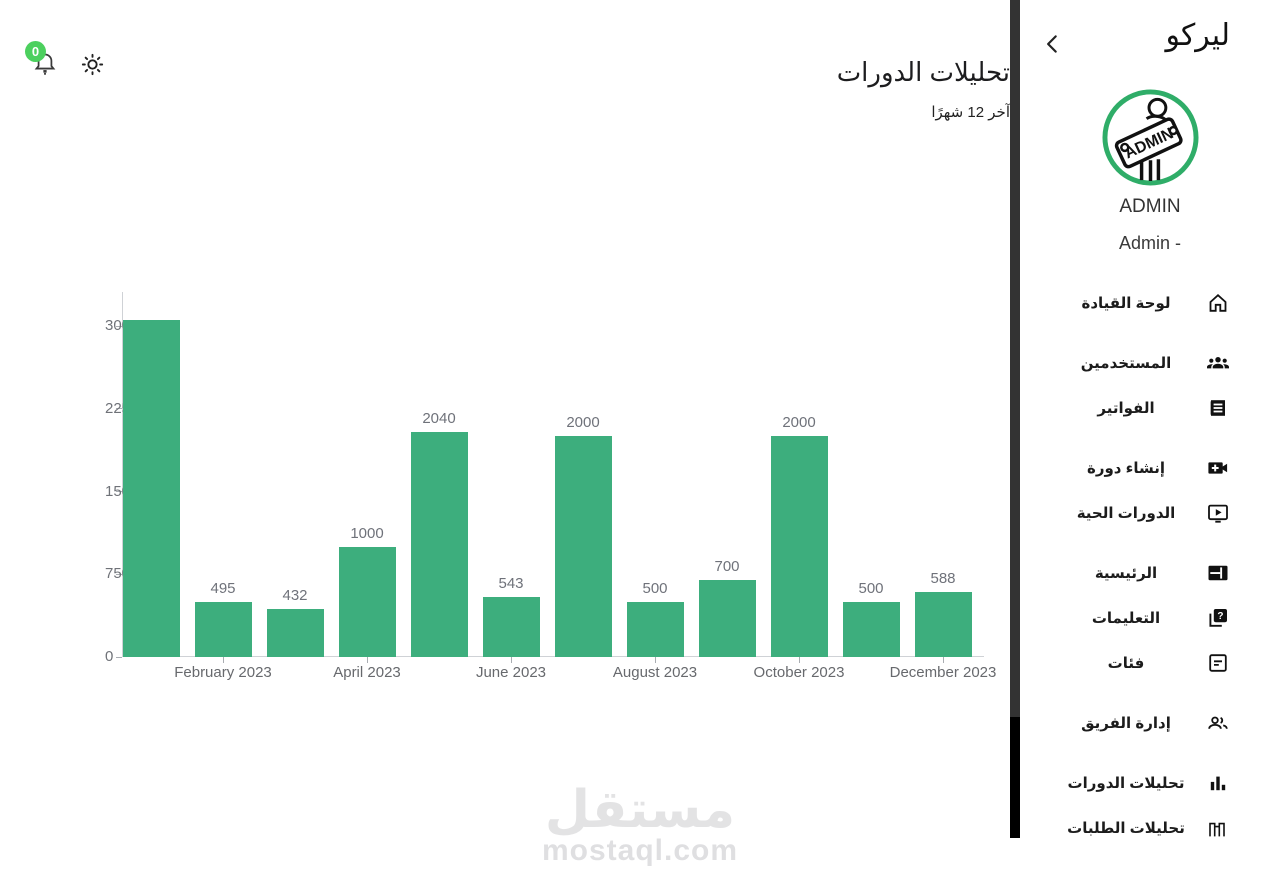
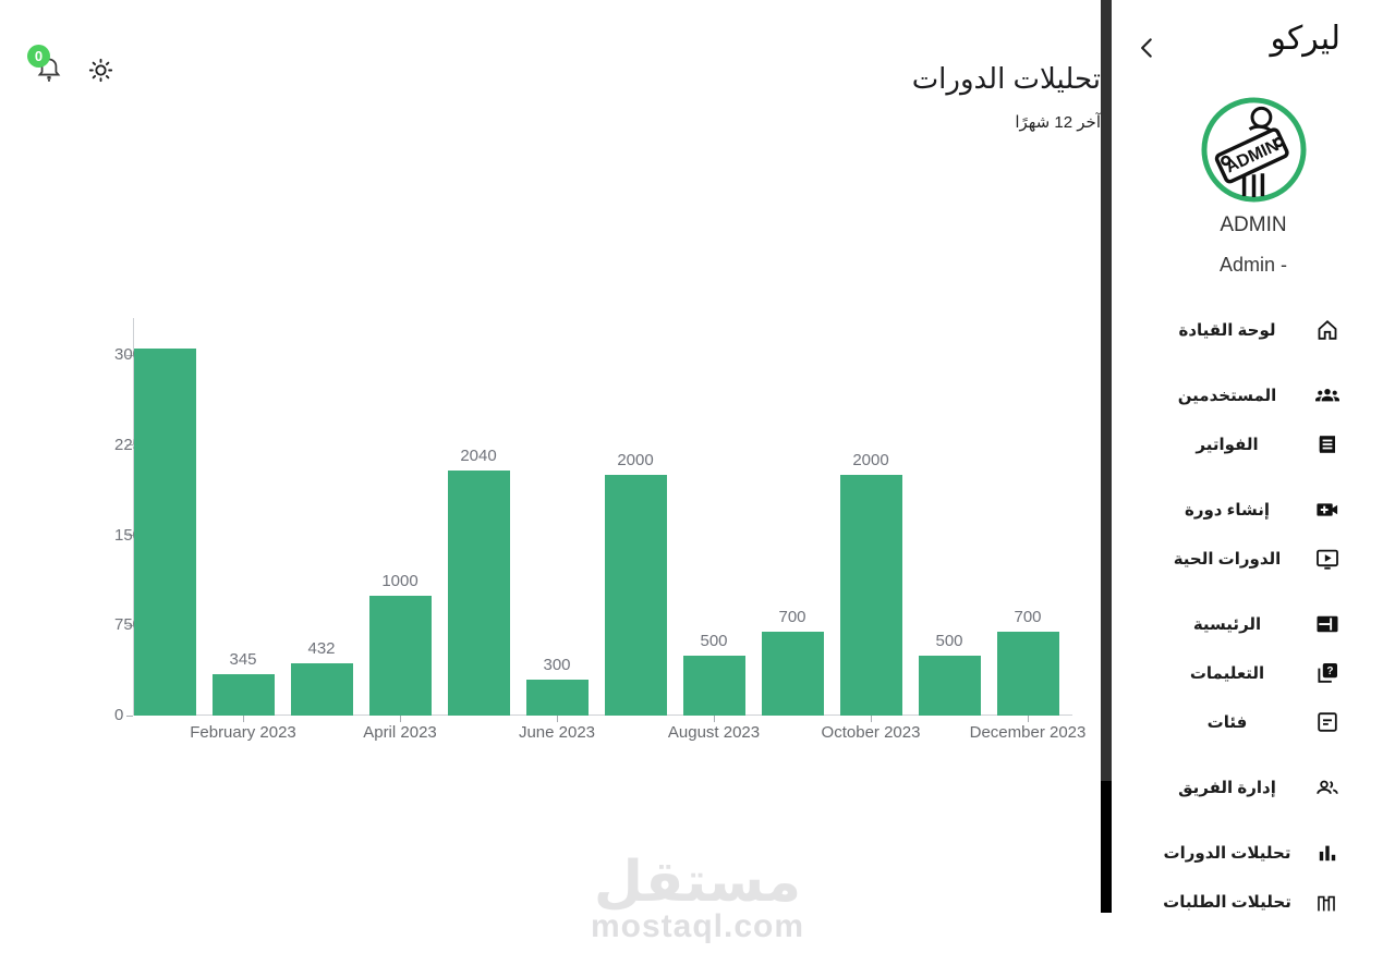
February 2023: 495 -> 345
June 2023: 543 -> 300
December 2023: 588 -> 700
